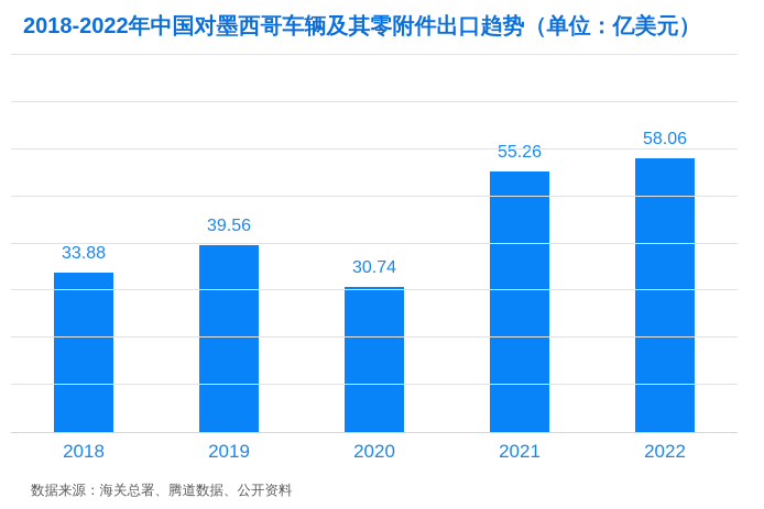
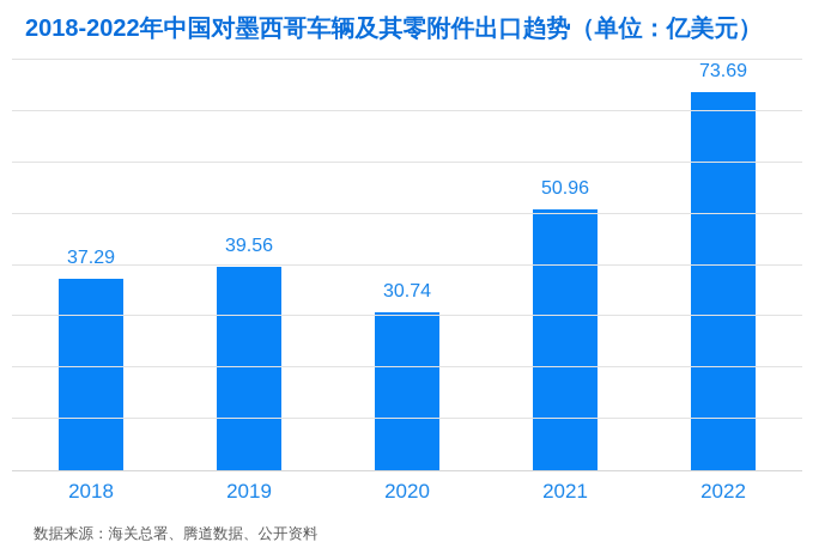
2018: 33.88 -> 37.29
2021: 55.26 -> 50.96
2022: 58.06 -> 73.69
